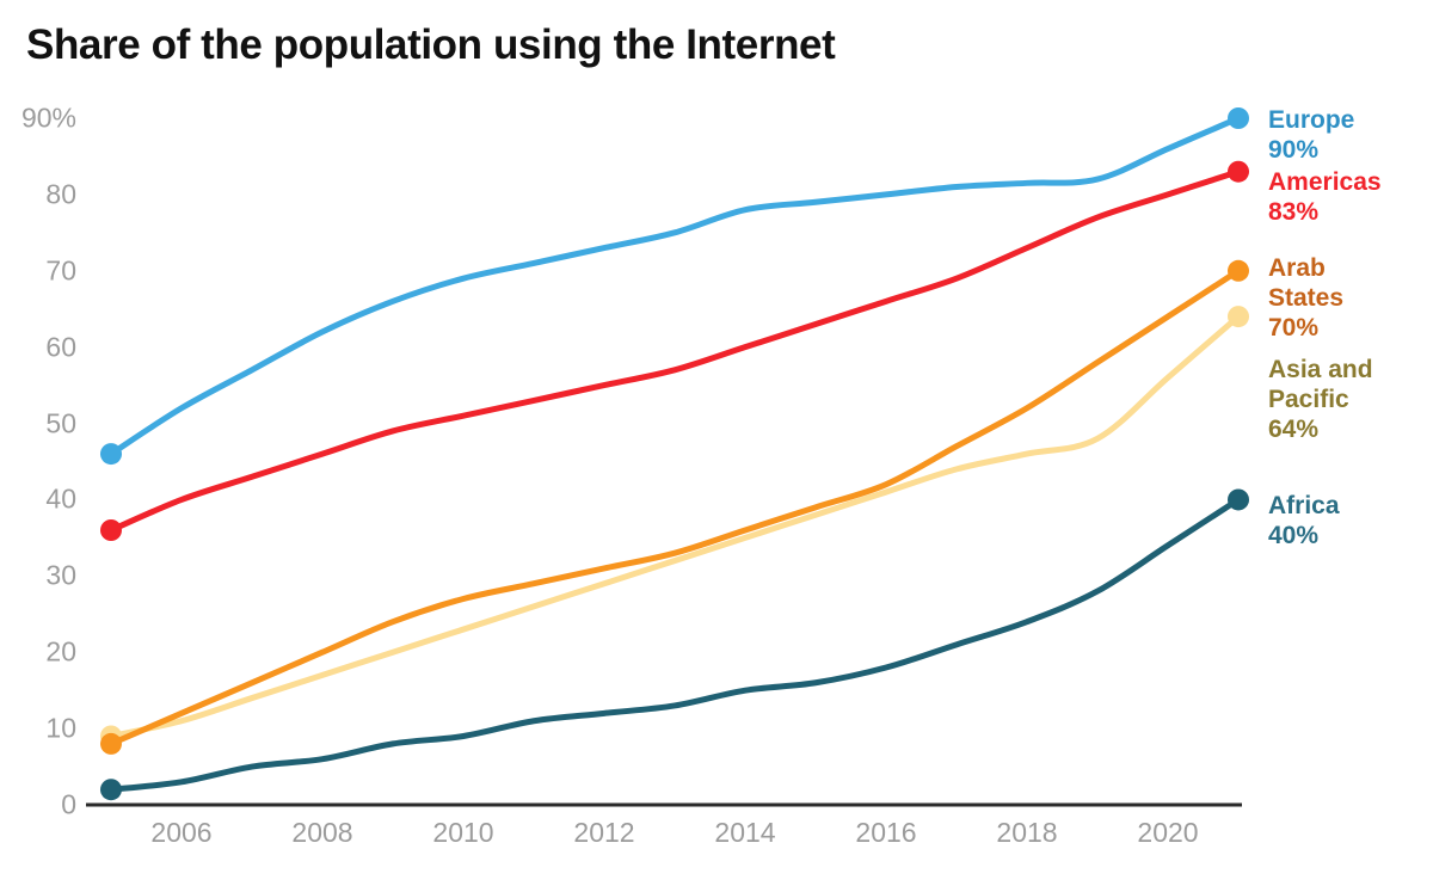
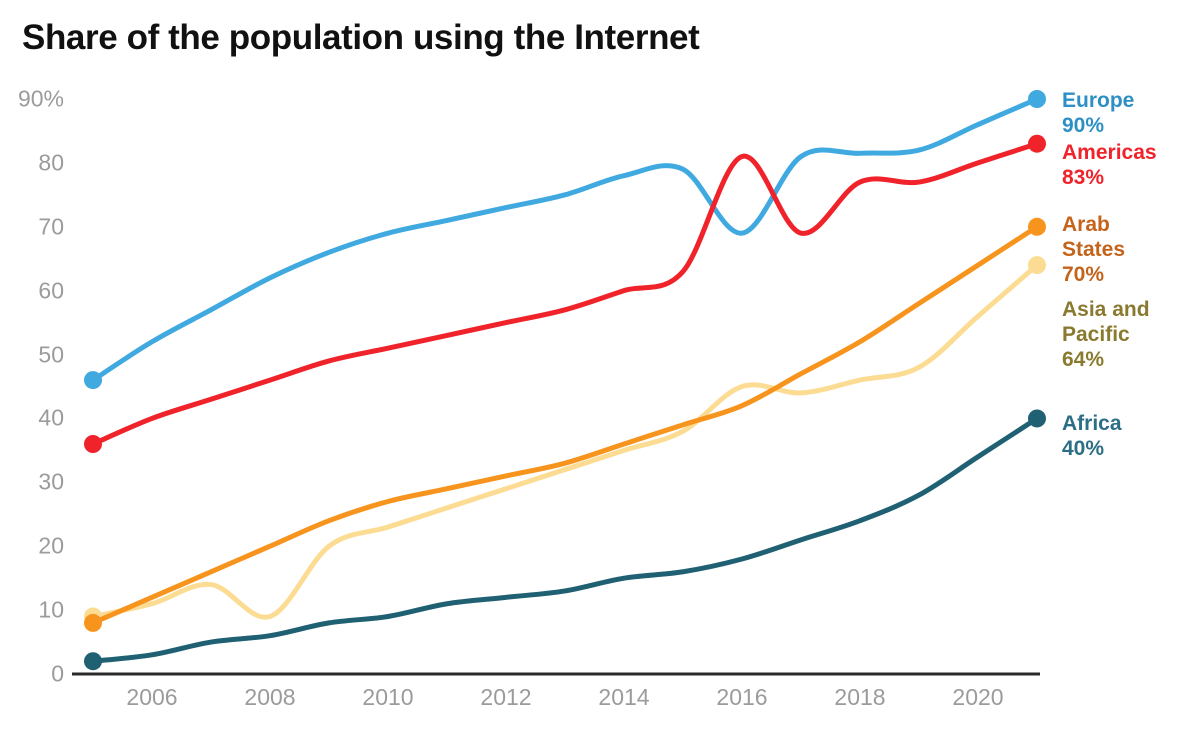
Asia and Pacific/2008: 17% -> 9%
Europe/2016: 80% -> 69%
Americas/2016: 66% -> 81%
Asia and Pacific/2016: 41% -> 45%
Americas/2018: 73% -> 77%
